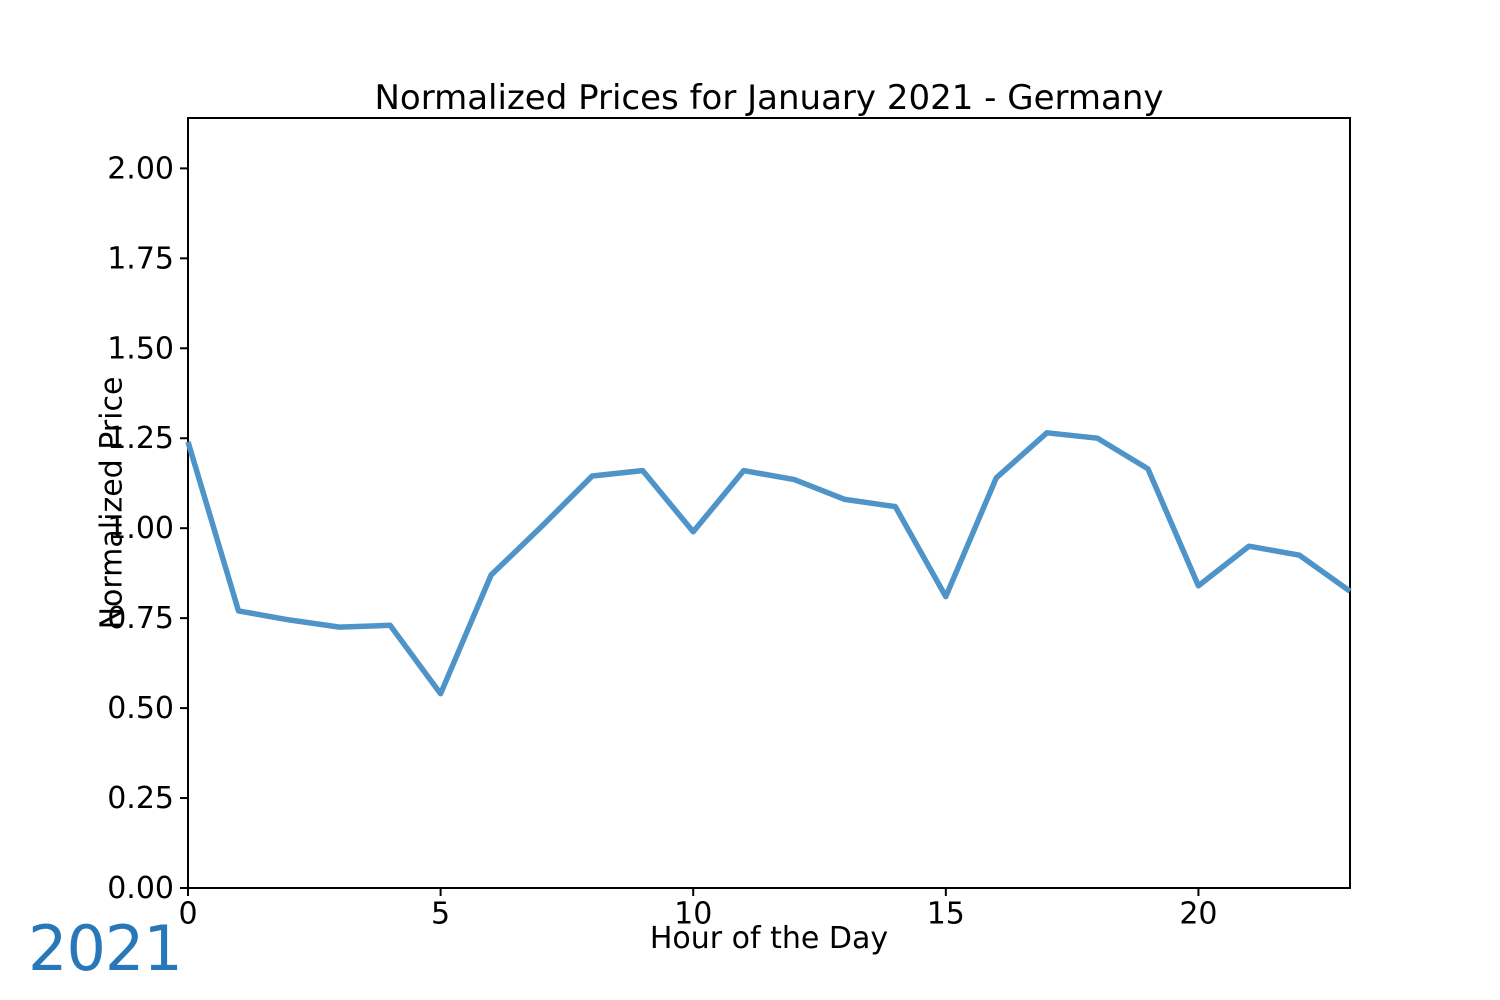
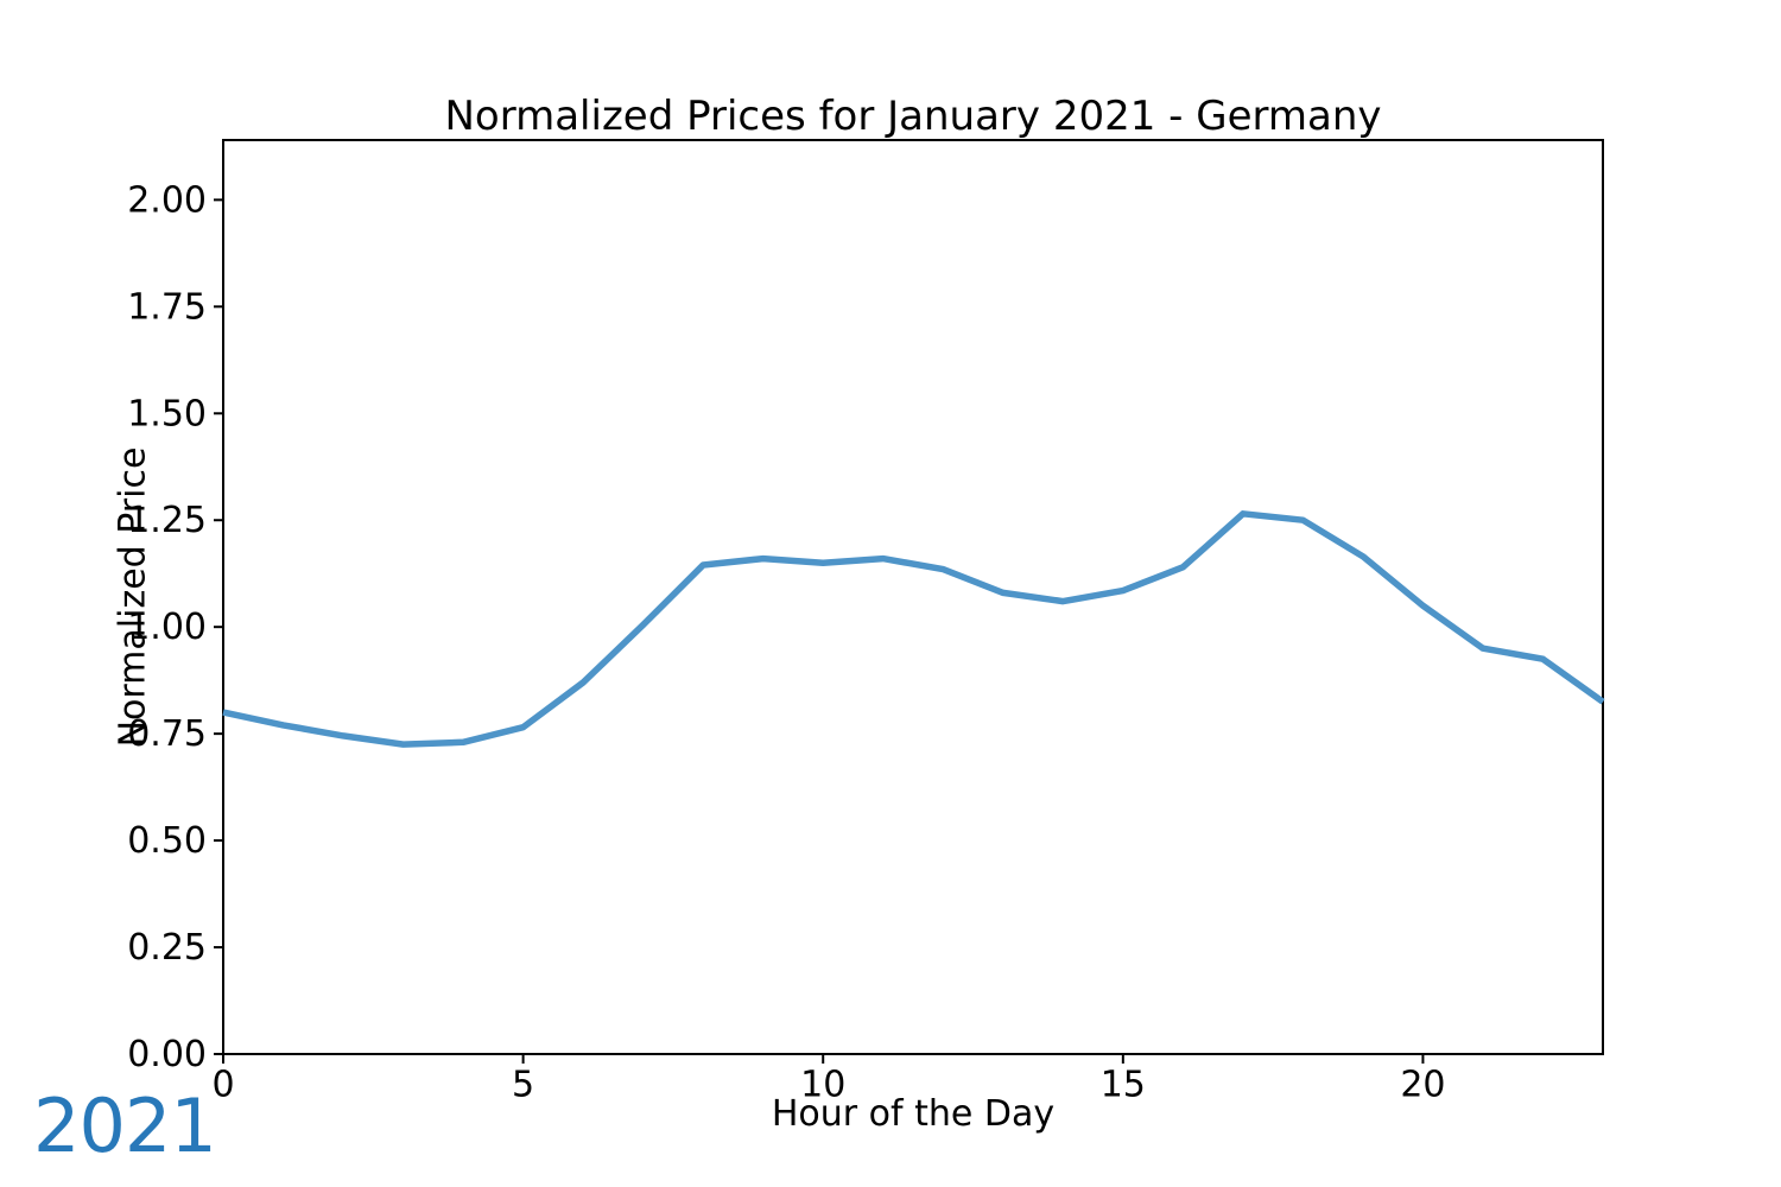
0: 1.24 -> 0.80
5: 0.54 -> 0.77
10: 0.99 -> 1.15
15: 0.81 -> 1.08
20: 0.84 -> 1.05
